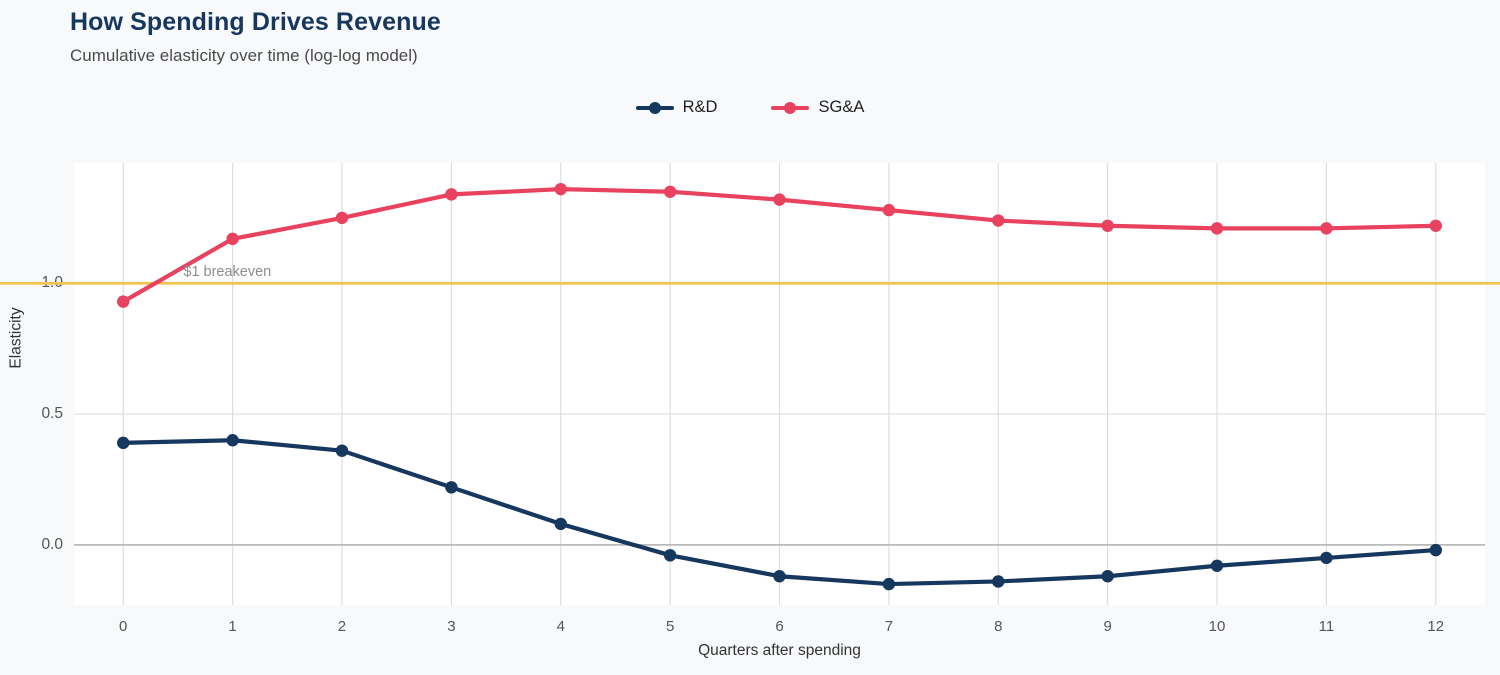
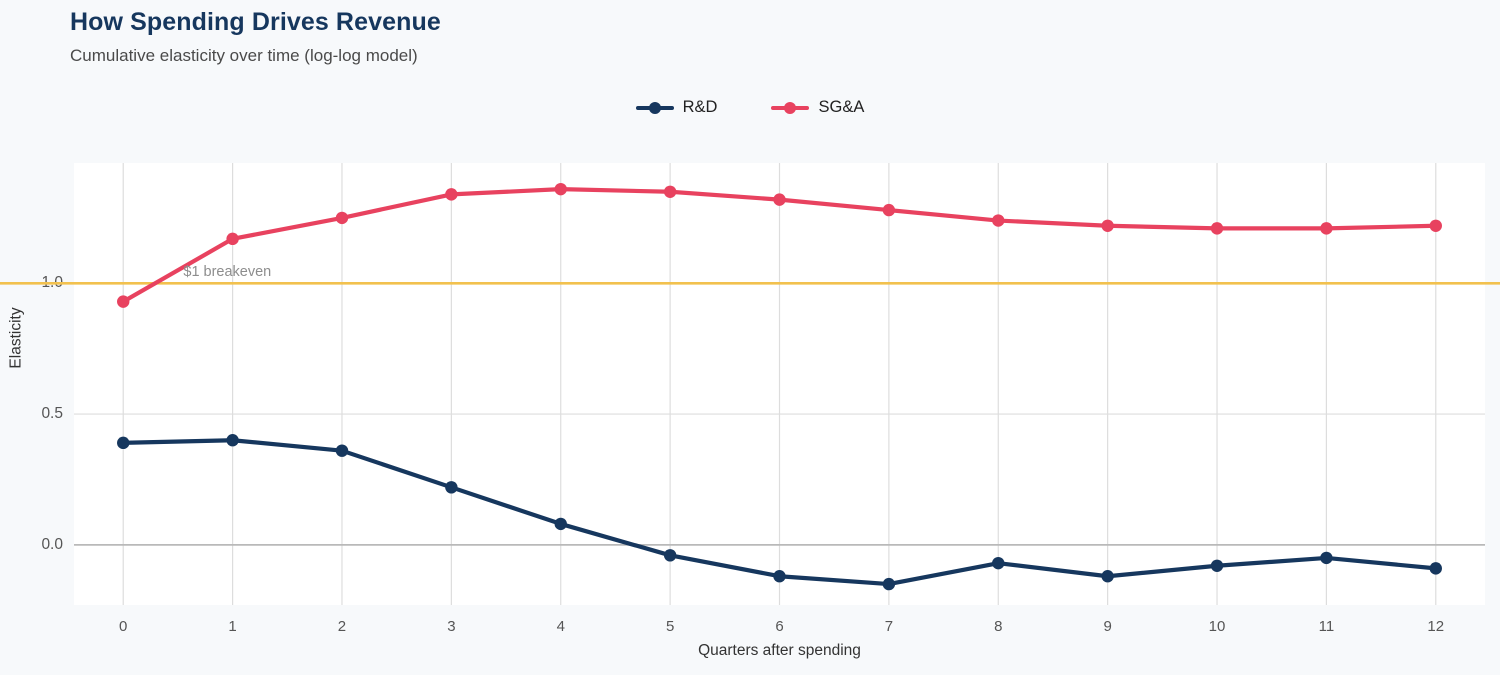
R&D/8: -0.14 -> -0.07
R&D/12: -0.02 -> -0.09
